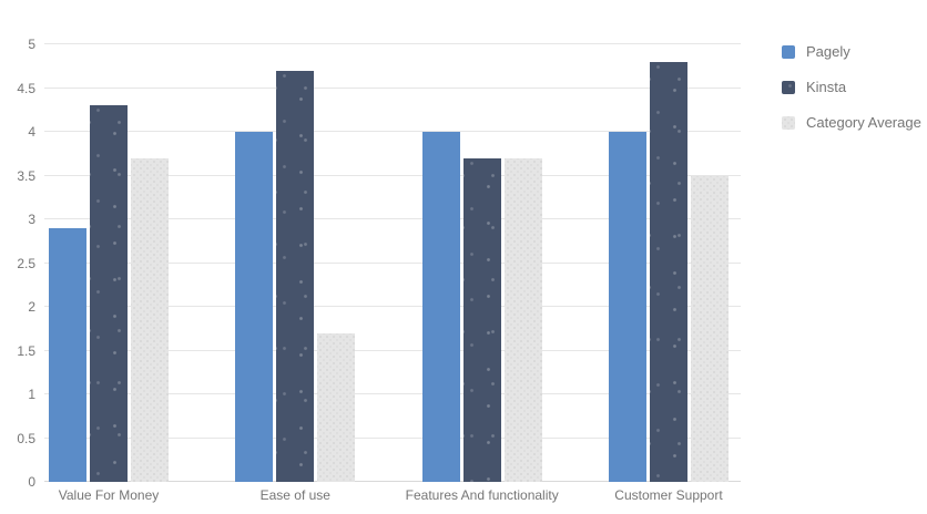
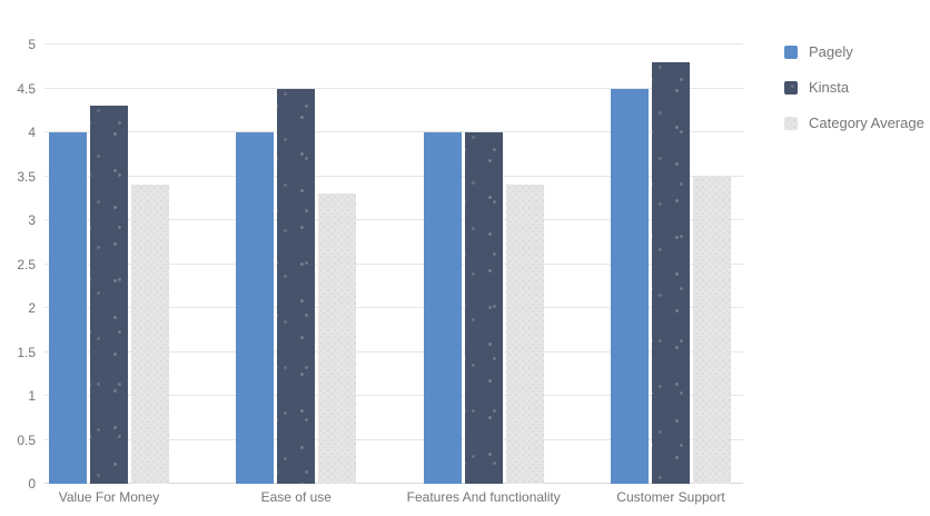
Pagely/Value For Money: 2.9 -> 4.0
Category Average/Value For Money: 3.7 -> 3.4
Kinsta/Ease of use: 4.7 -> 4.5
Category Average/Ease of use: 1.7 -> 3.3
Kinsta/Features And functionality: 3.7 -> 4.0
Category Average/Features And functionality: 3.7 -> 3.4
Pagely/Customer Support: 4.0 -> 4.5
